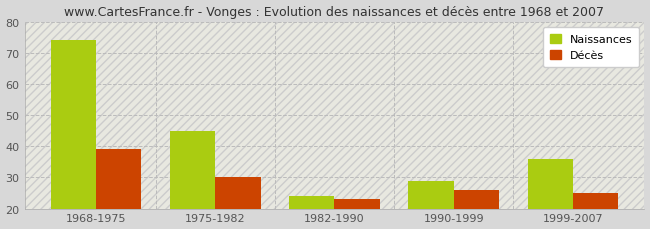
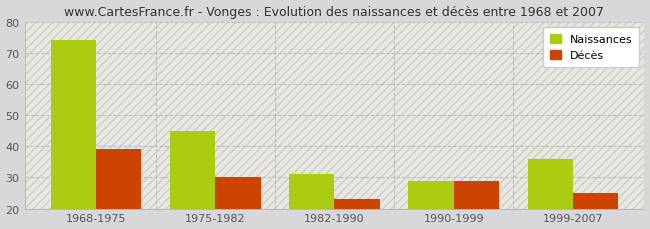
Naissances/1982-1990: 24 -> 31
Décès/1990-1999: 26 -> 29
